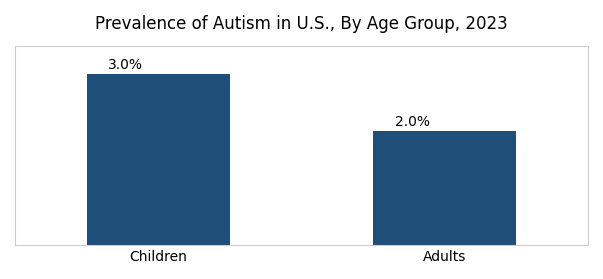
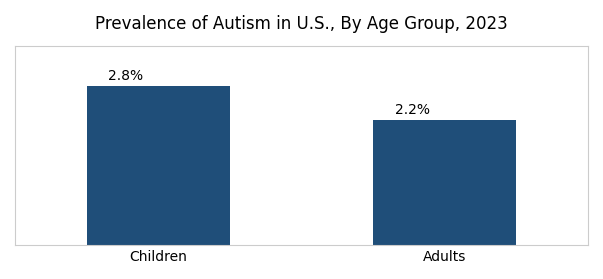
Children: 3.0% -> 2.8%
Adults: 2.0% -> 2.2%
